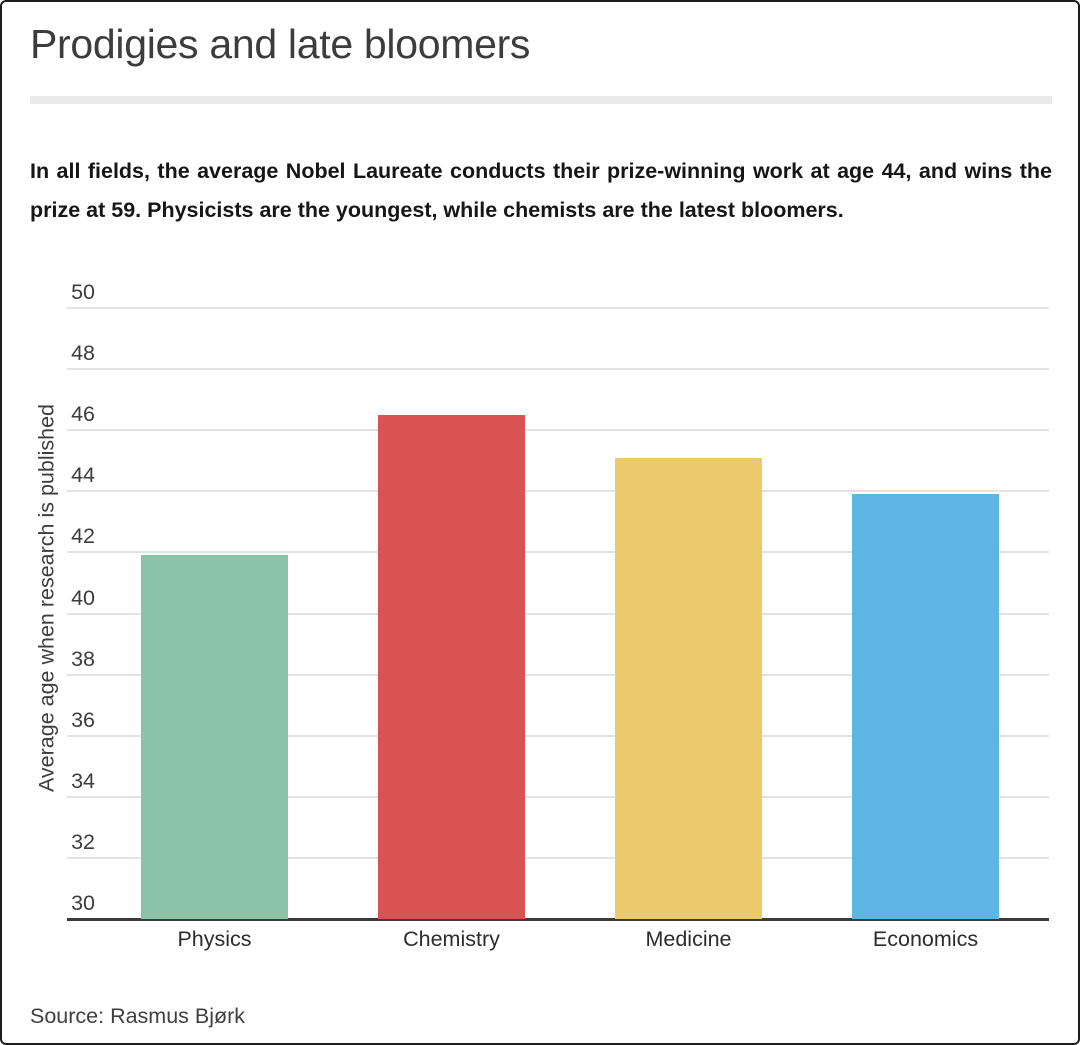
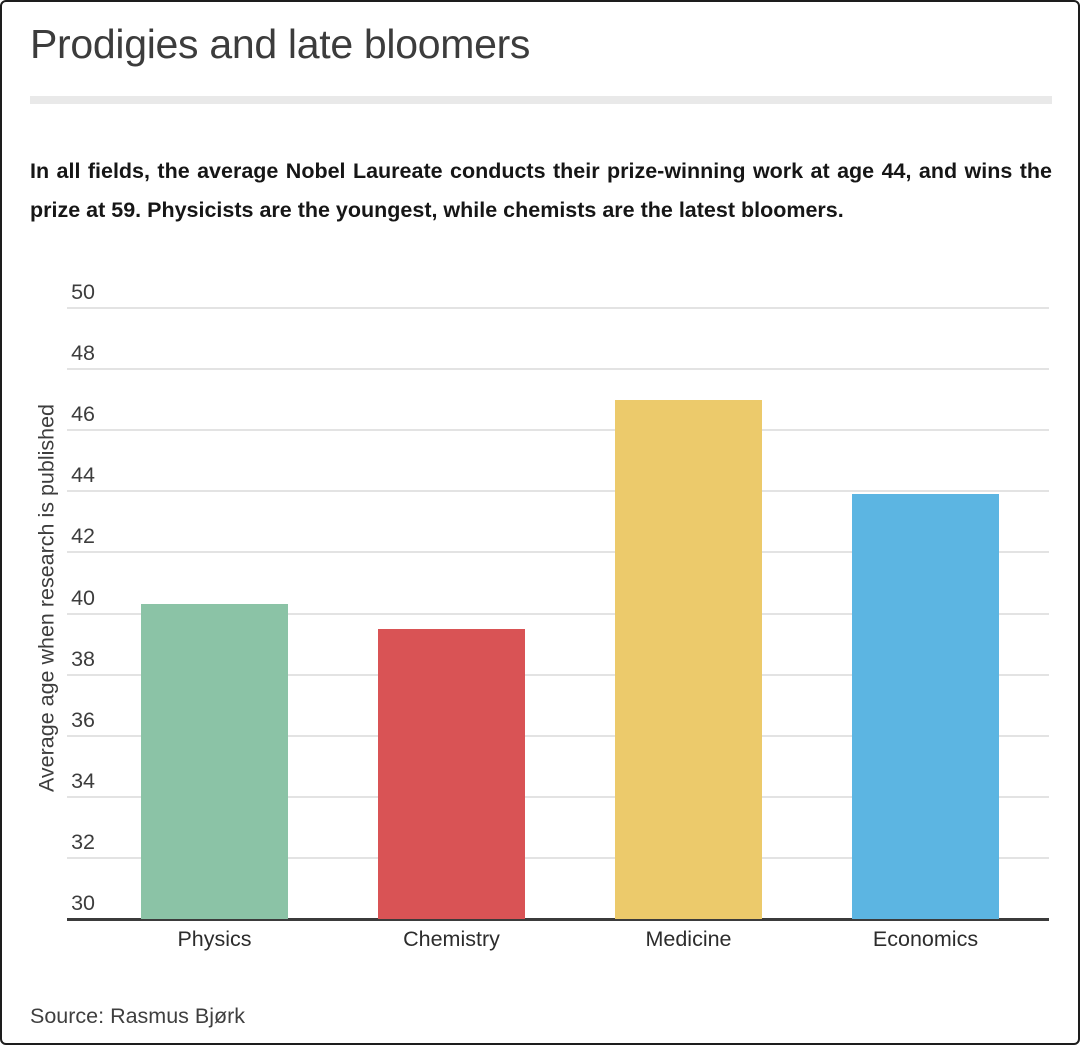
Physics: 41.9 -> 40.3
Chemistry: 46.5 -> 39.5
Medicine: 45.1 -> 47.0
